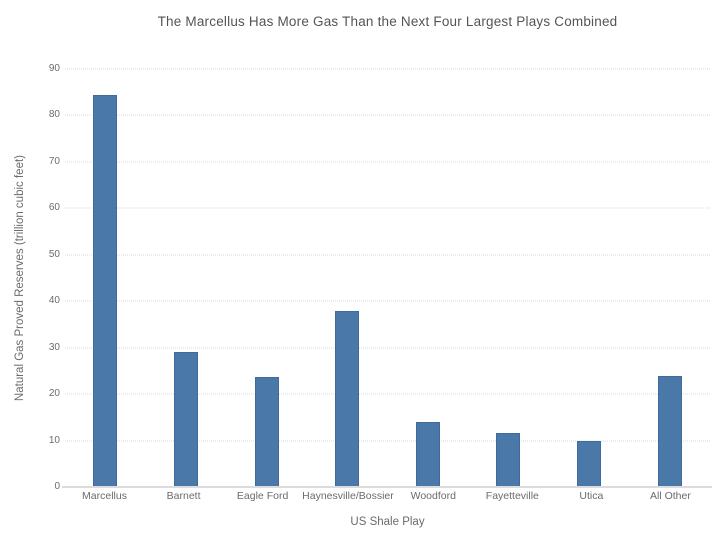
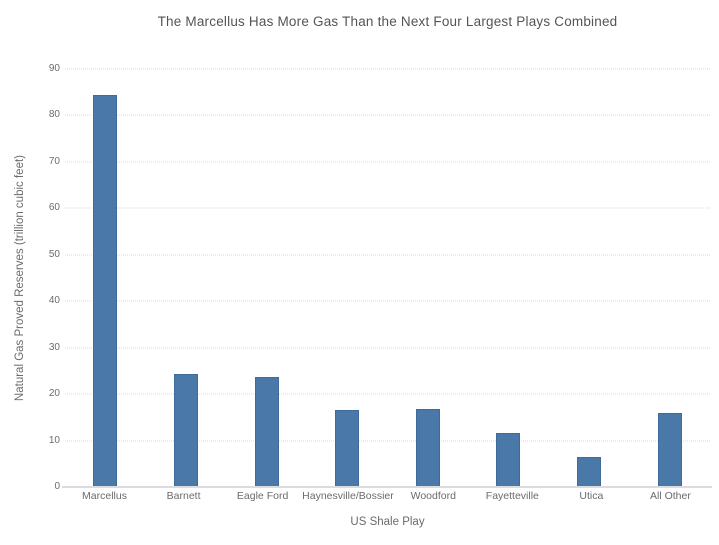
Barnett: 29 -> 24
Haynesville/Bossier: 38 -> 17
Woodford: 14 -> 17
Utica: 10 -> 6
All Other: 24 -> 16
